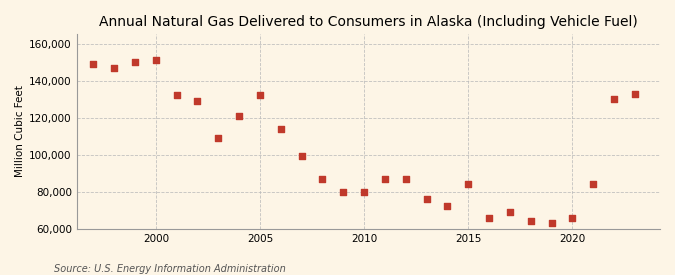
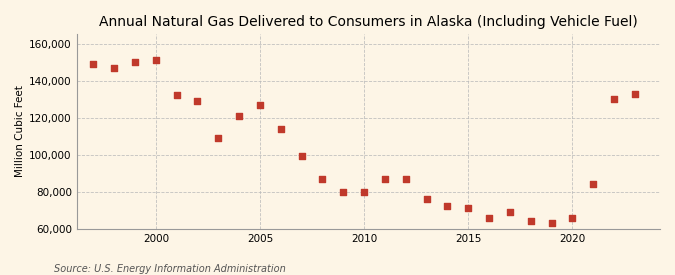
2005: 132,000 -> 127,000
2015: 84,000 -> 71,000
